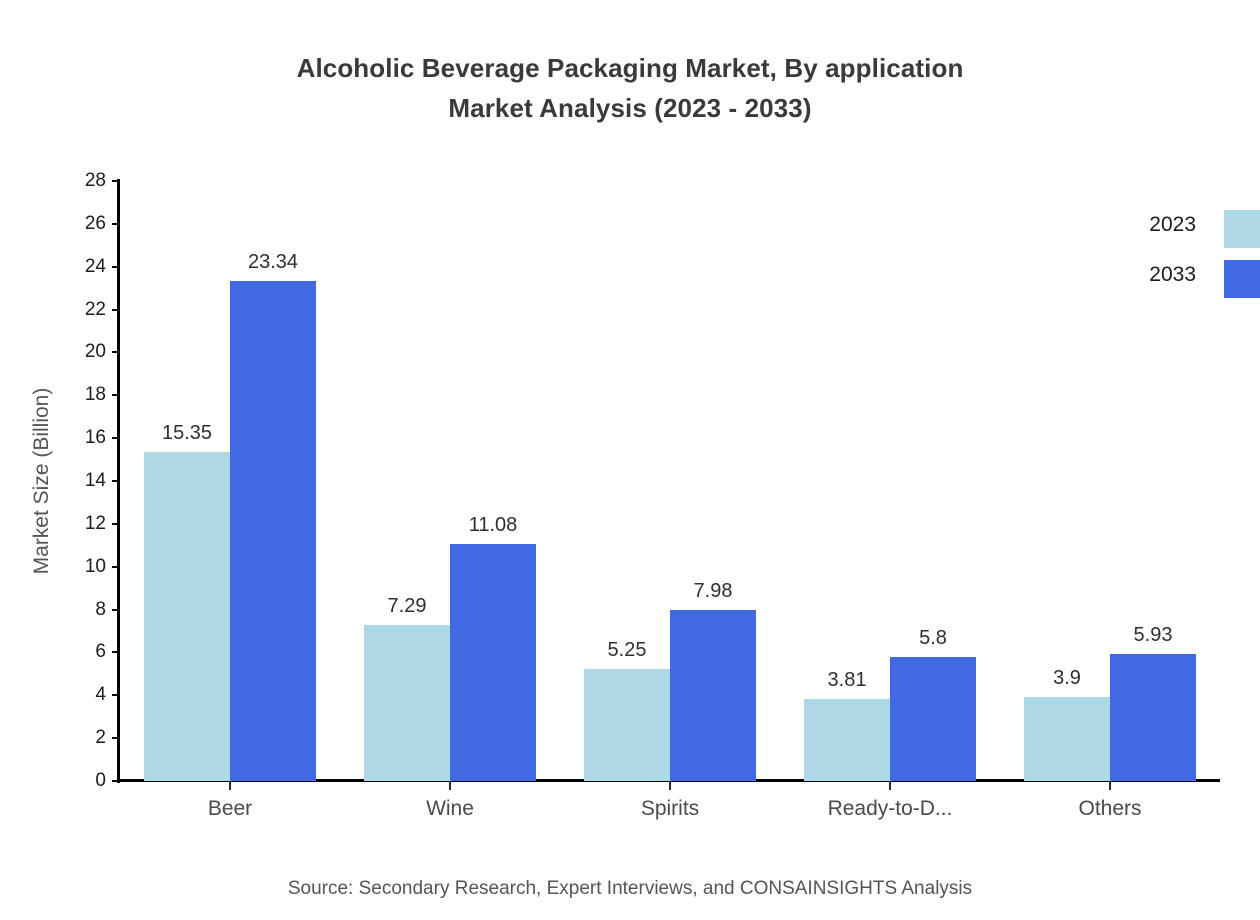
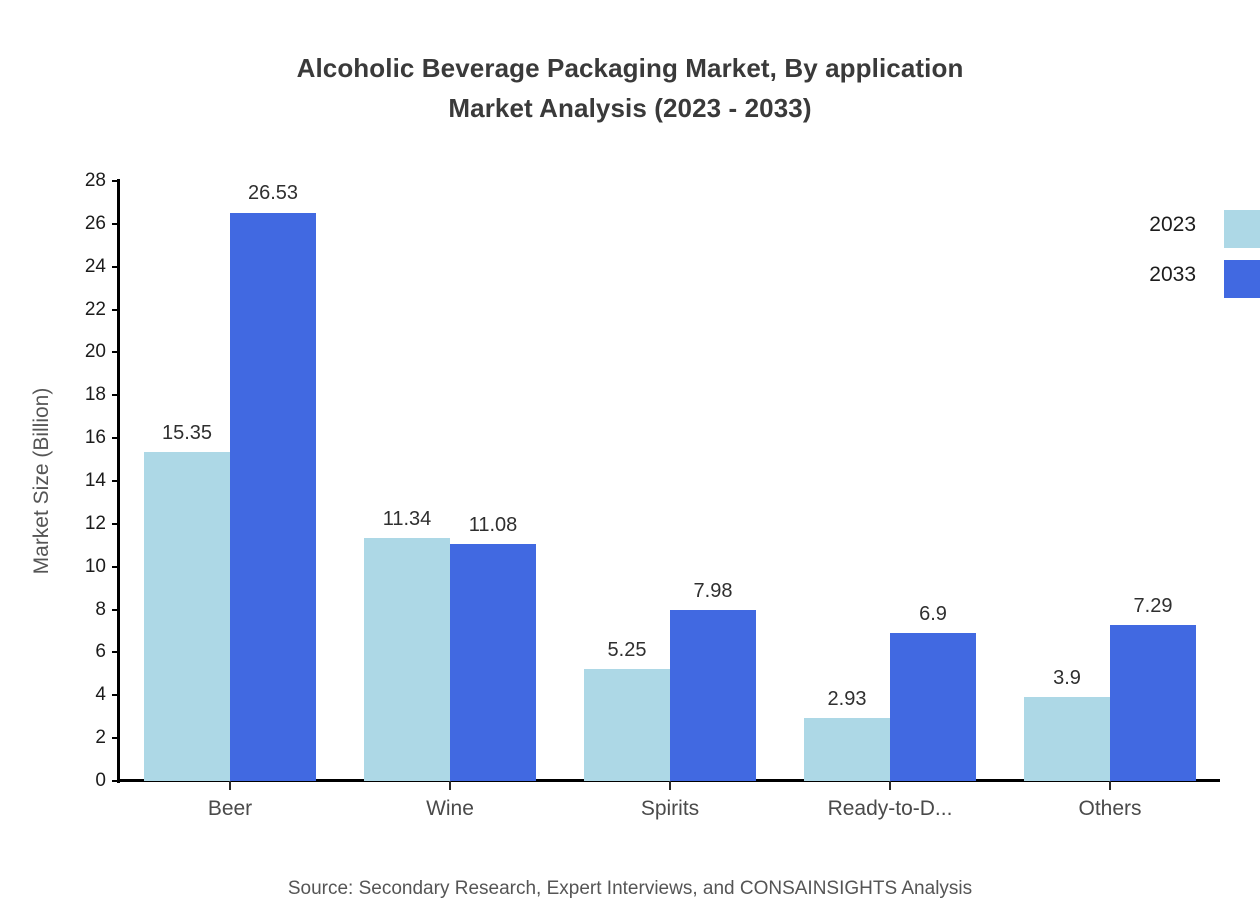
2033/Beer: 23.34 -> 26.53
2023/Wine: 7.29 -> 11.34
2023/Ready-to-D...: 3.81 -> 2.93
2033/Ready-to-D...: 5.8 -> 6.9
2033/Others: 5.93 -> 7.29
